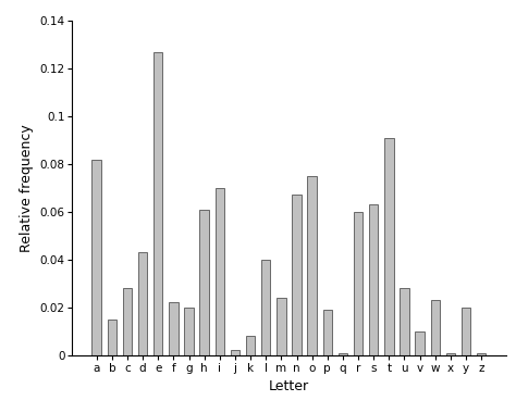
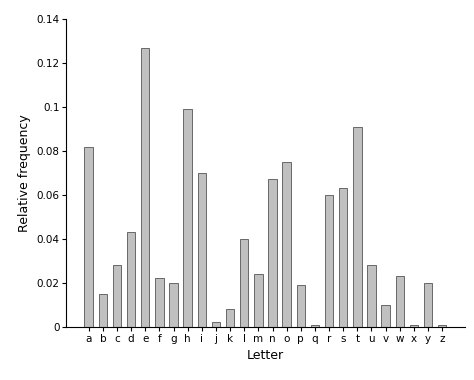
h: 0.061 -> 0.099
